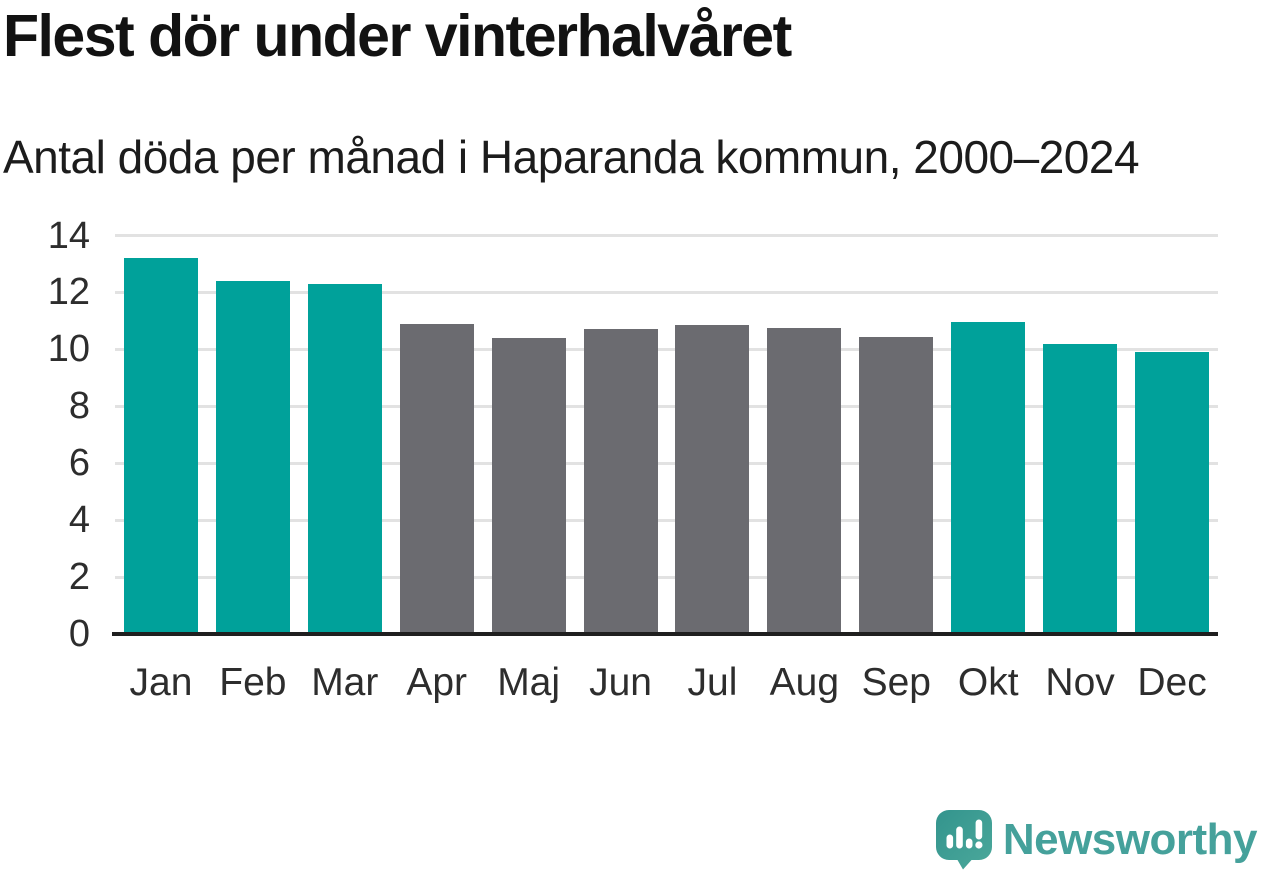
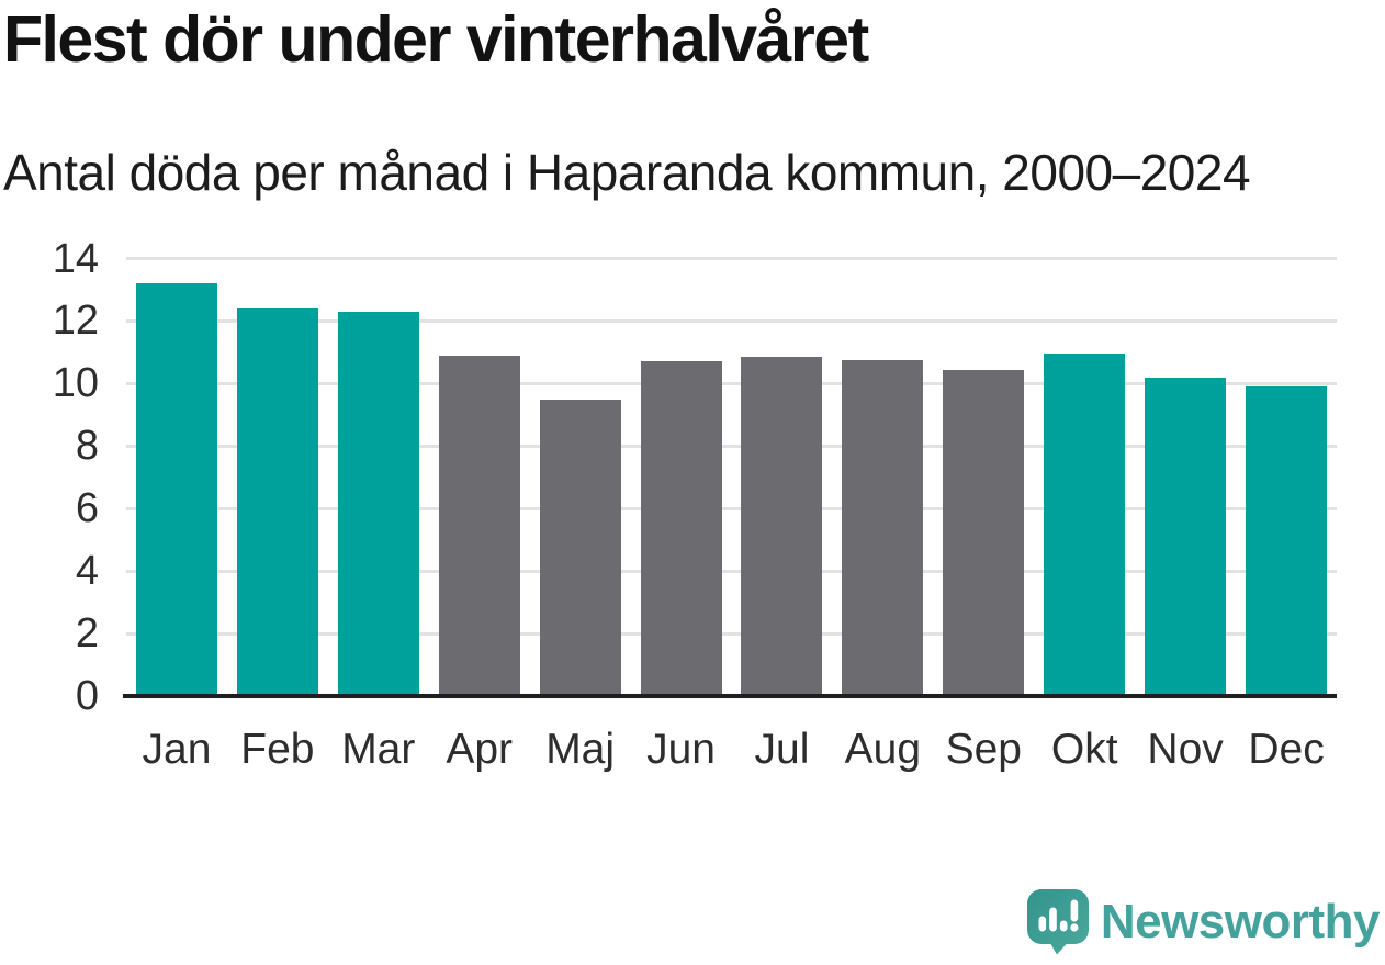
Maj: 10.4 -> 9.5
